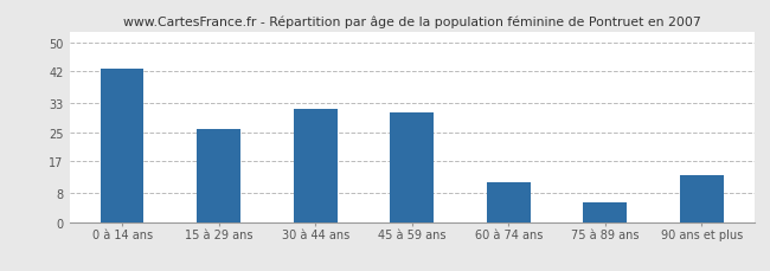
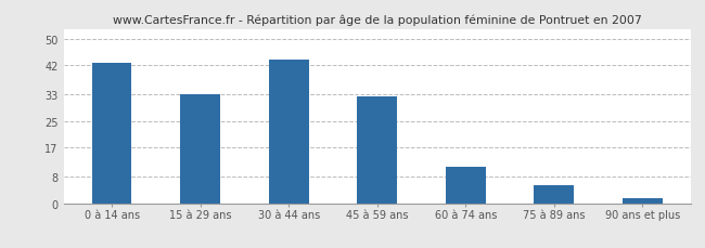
15 à 29 ans: 26.0 -> 33.0
30 à 44 ans: 31.5 -> 43.5
45 à 59 ans: 30.5 -> 32.5
90 ans et plus: 13.0 -> 1.5
